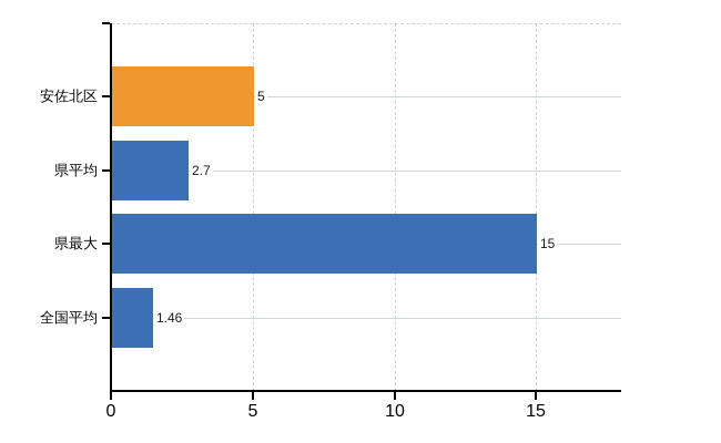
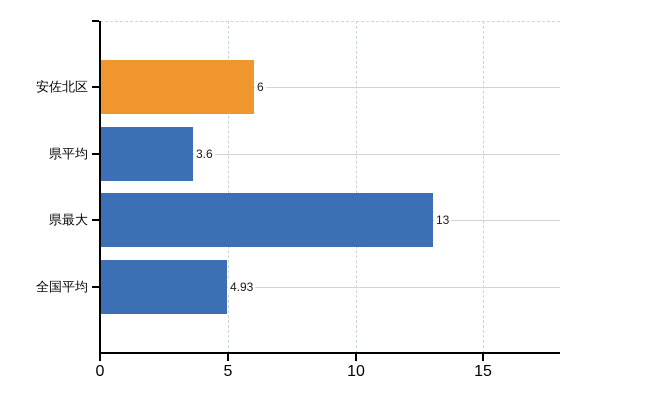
安佐北区: 5 -> 6
県平均: 2.7 -> 3.6
県最大: 15 -> 13
全国平均: 1.46 -> 4.93
